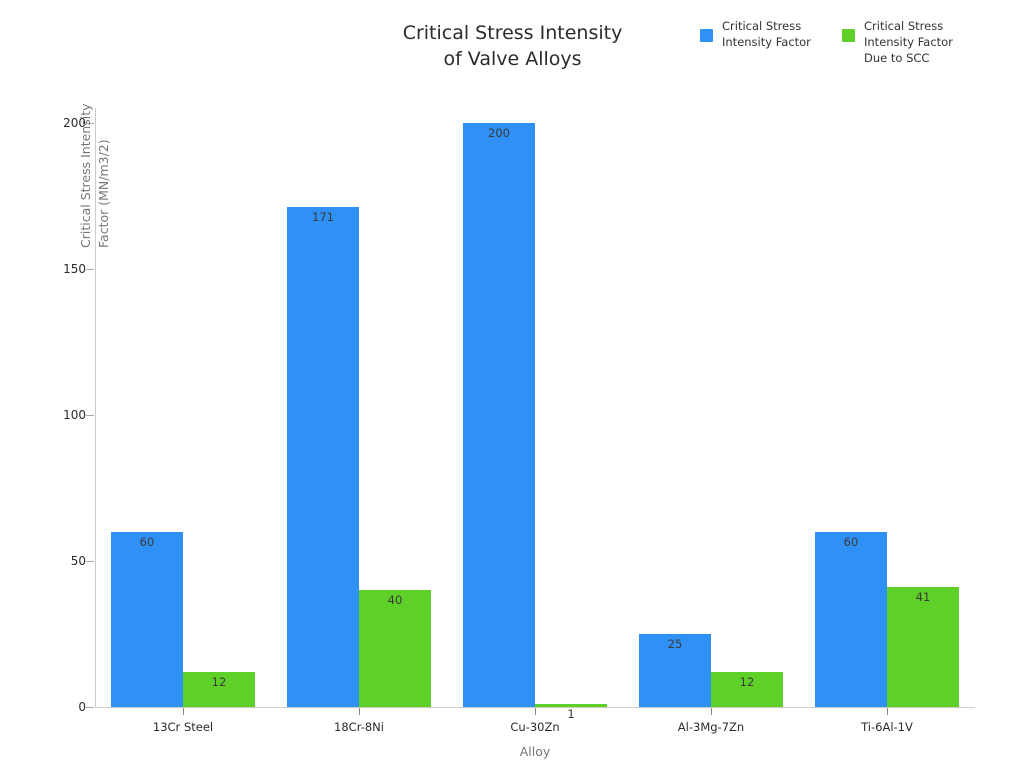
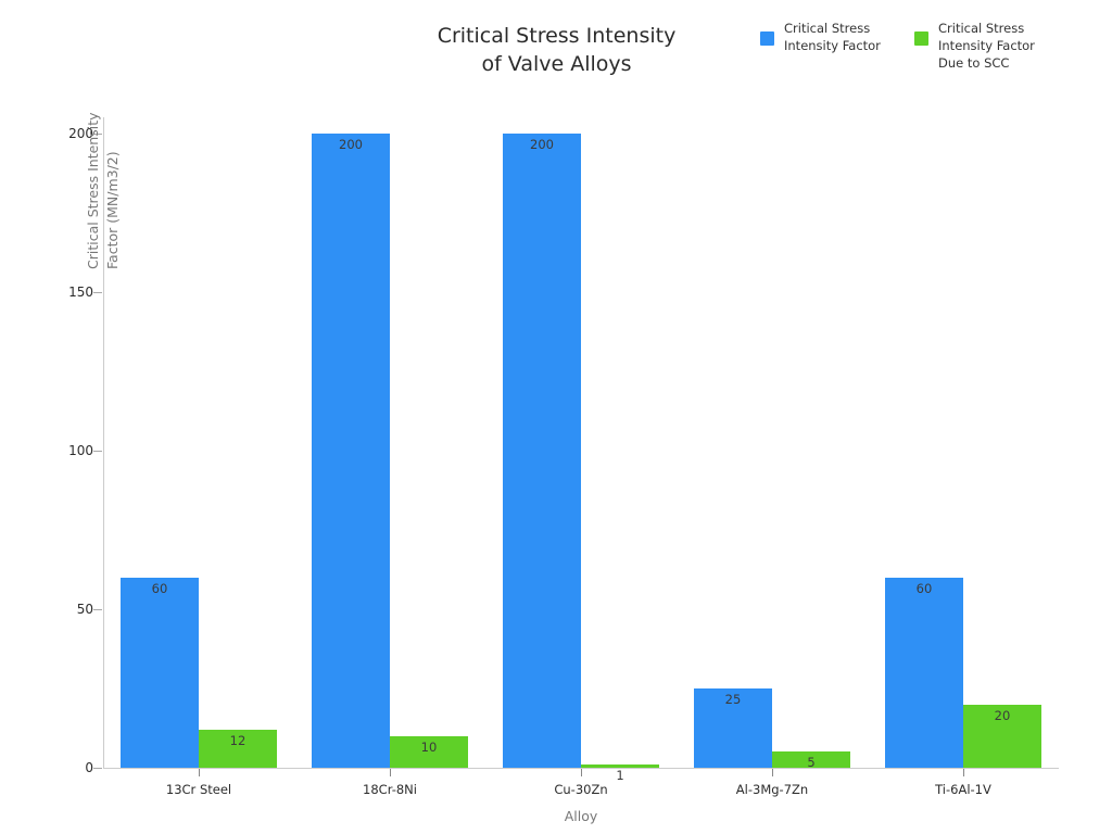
Critical Stress Intensity Factor/18Cr-8Ni: 171 -> 200
Critical Stress Intensity Factor Due to SCC/18Cr-8Ni: 40 -> 10
Critical Stress Intensity Factor Due to SCC/Al-3Mg-7Zn: 12 -> 5
Critical Stress Intensity Factor Due to SCC/Ti-6Al-1V: 41 -> 20
